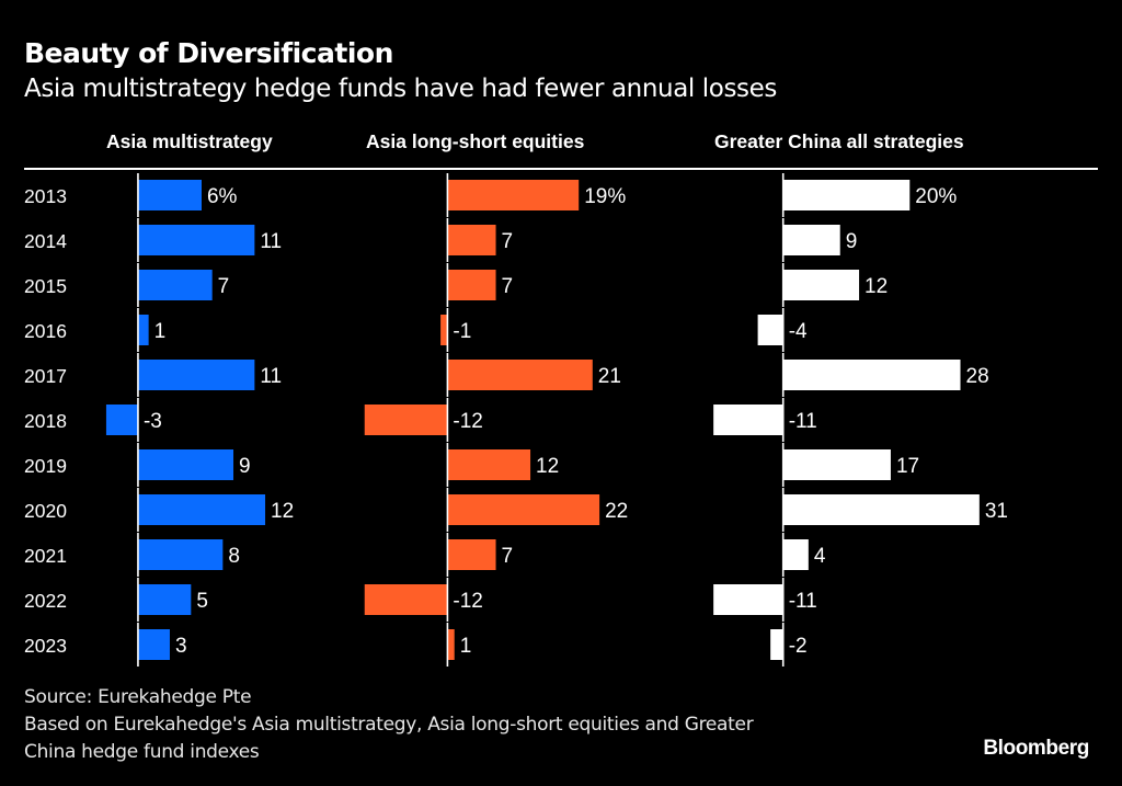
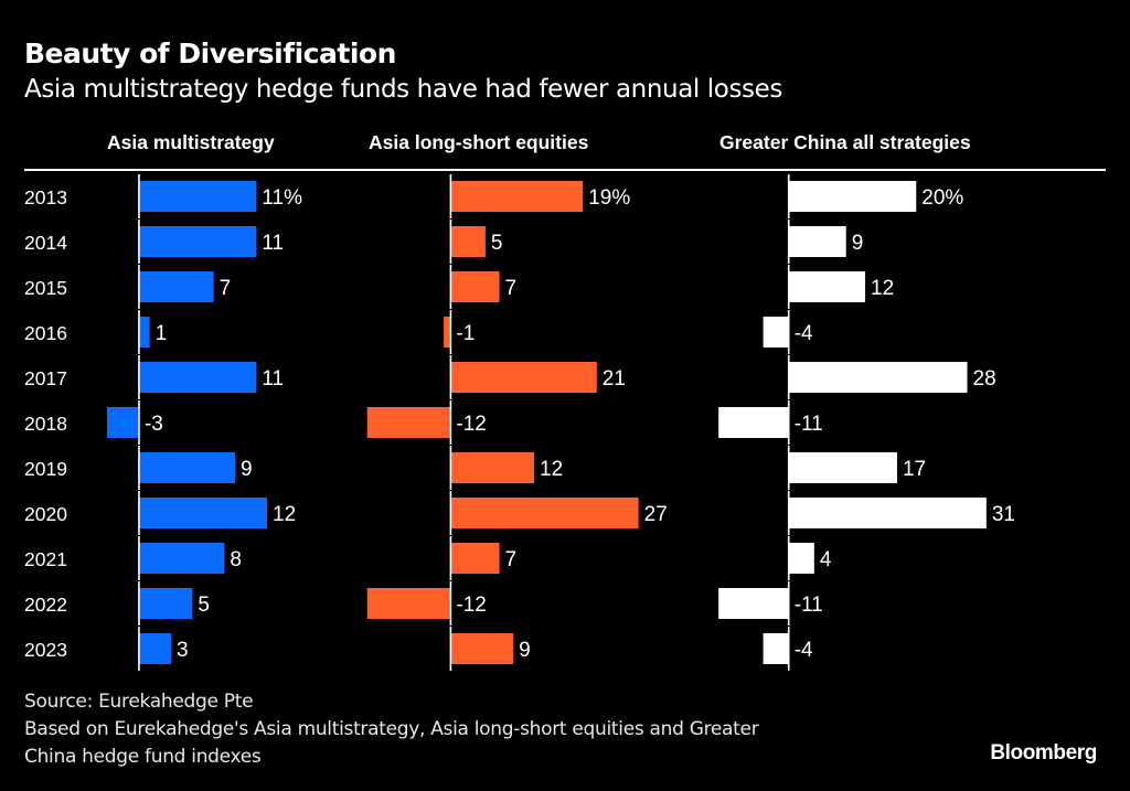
Asia multistrategy/2013: 6% -> 11%
Asia long-short equities/2014: 7 -> 5
Asia long-short equities/2020: 22 -> 27
Asia long-short equities/2023: 1 -> 9
Greater China all strategies/2023: -2 -> -4
